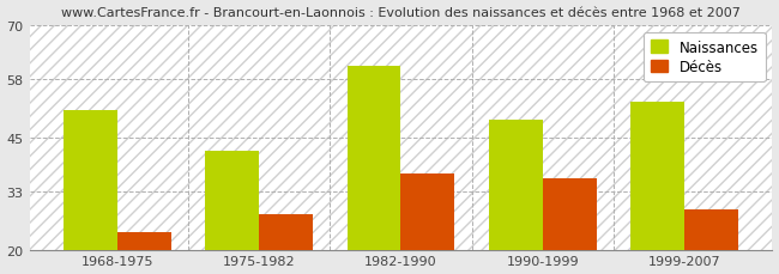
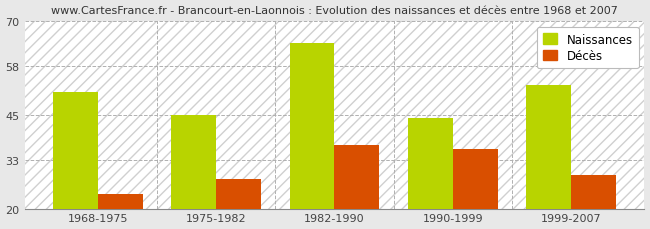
Naissances/1975-1982: 42 -> 45
Naissances/1982-1990: 61 -> 64
Naissances/1990-1999: 49 -> 44
